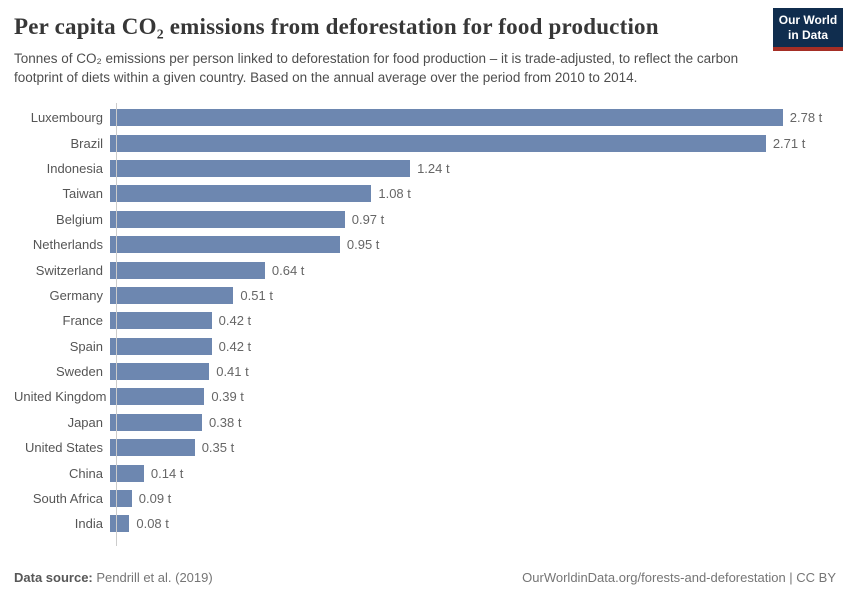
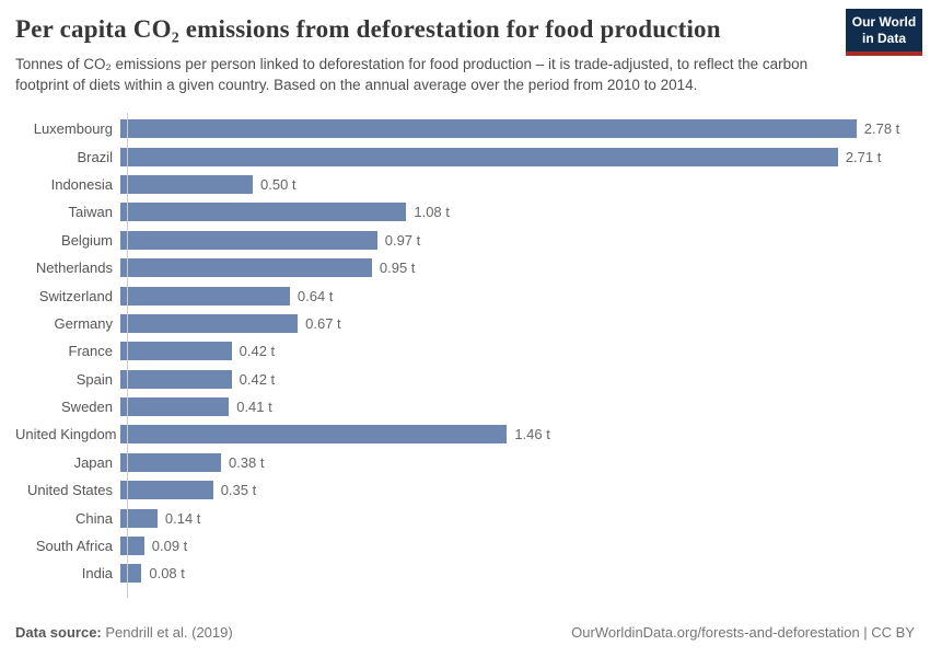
Indonesia: 1.24 -> 0.50
Germany: 0.51 -> 0.67
United Kingdom: 0.39 -> 1.46
